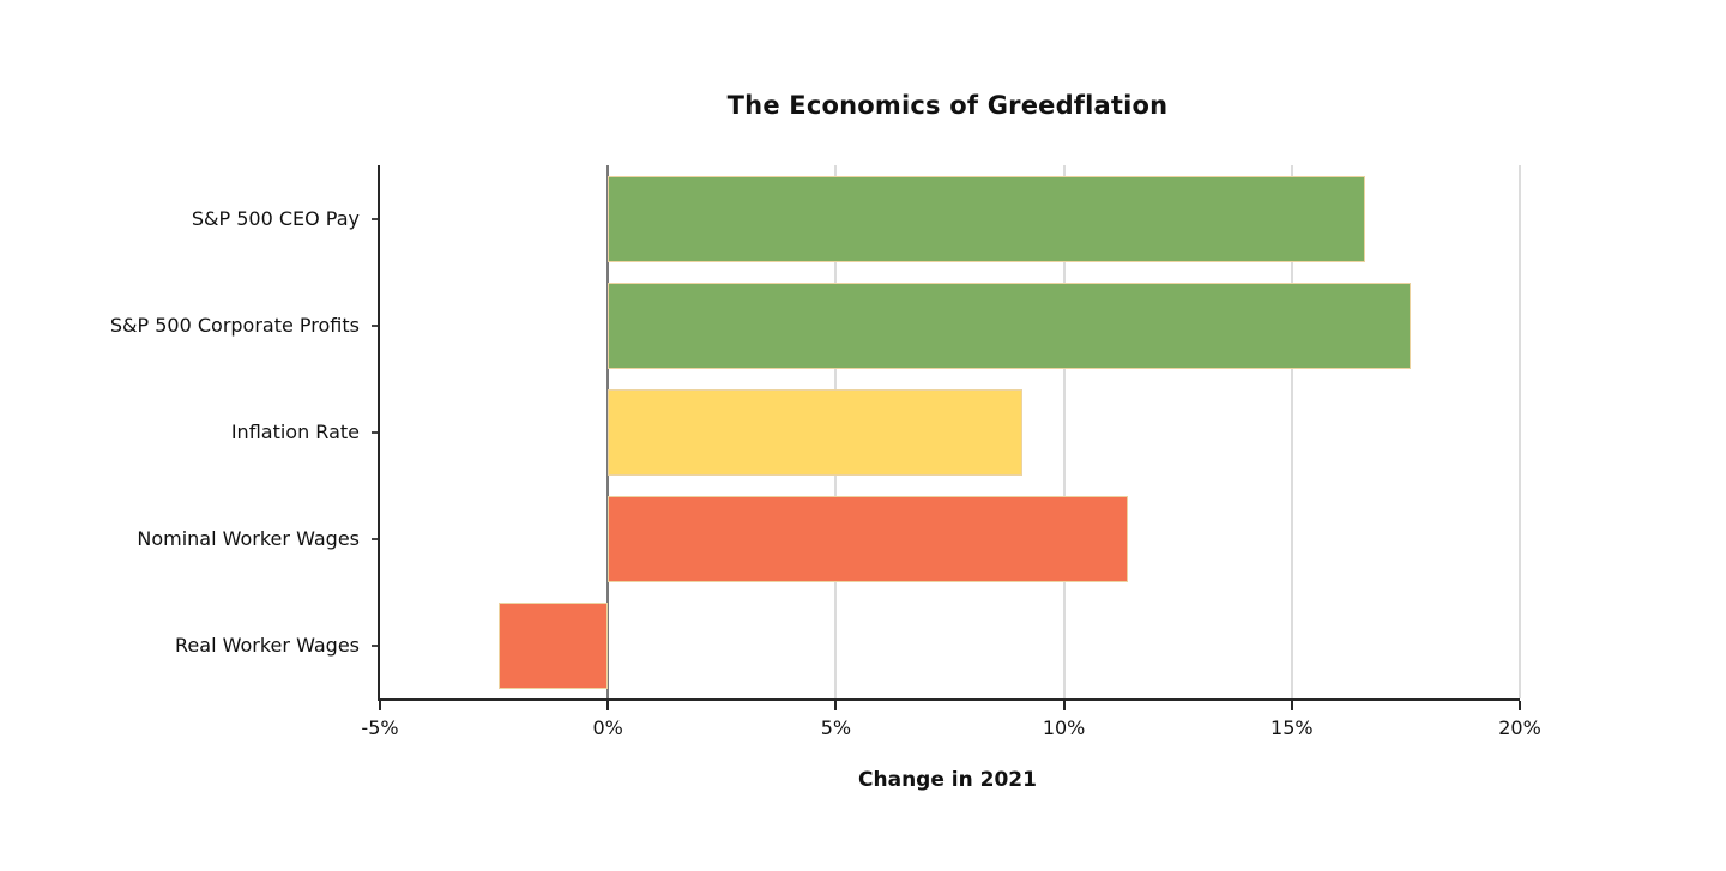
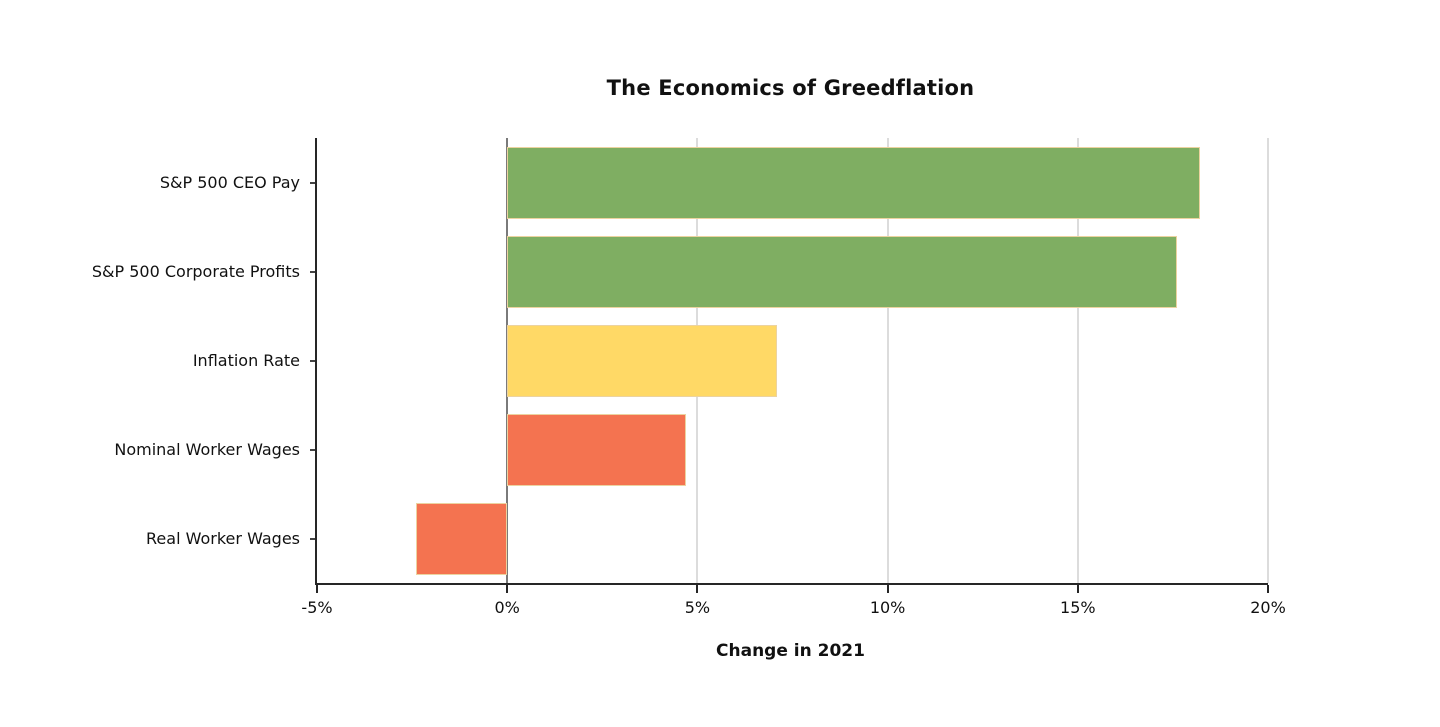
S&P 500 CEO Pay: 16.6% -> 18.2%
Inflation Rate: 9.1% -> 7.1%
Nominal Worker Wages: 11.4% -> 4.7%
